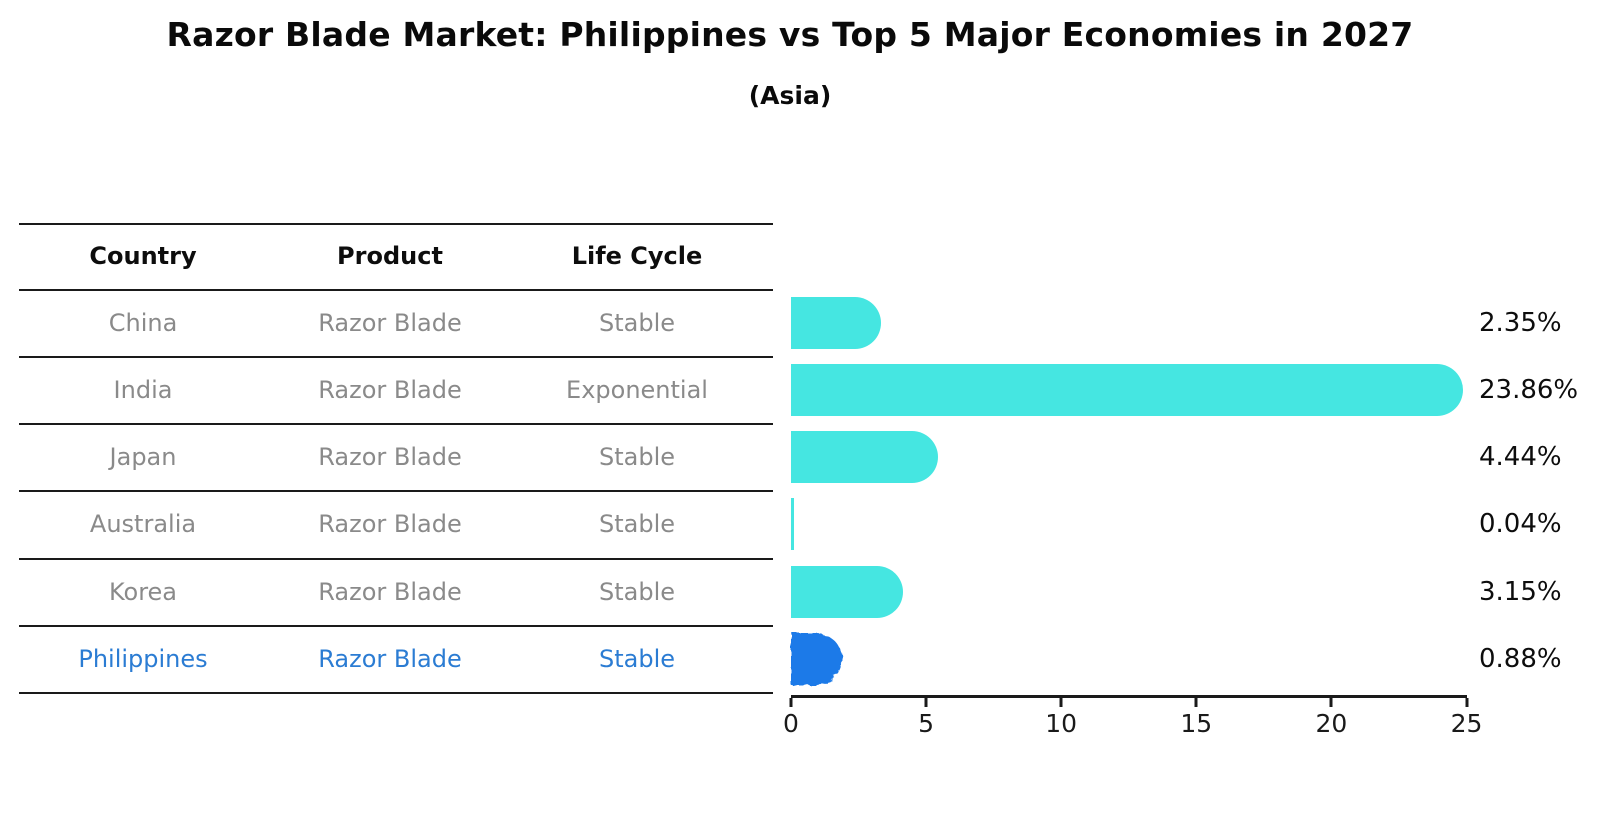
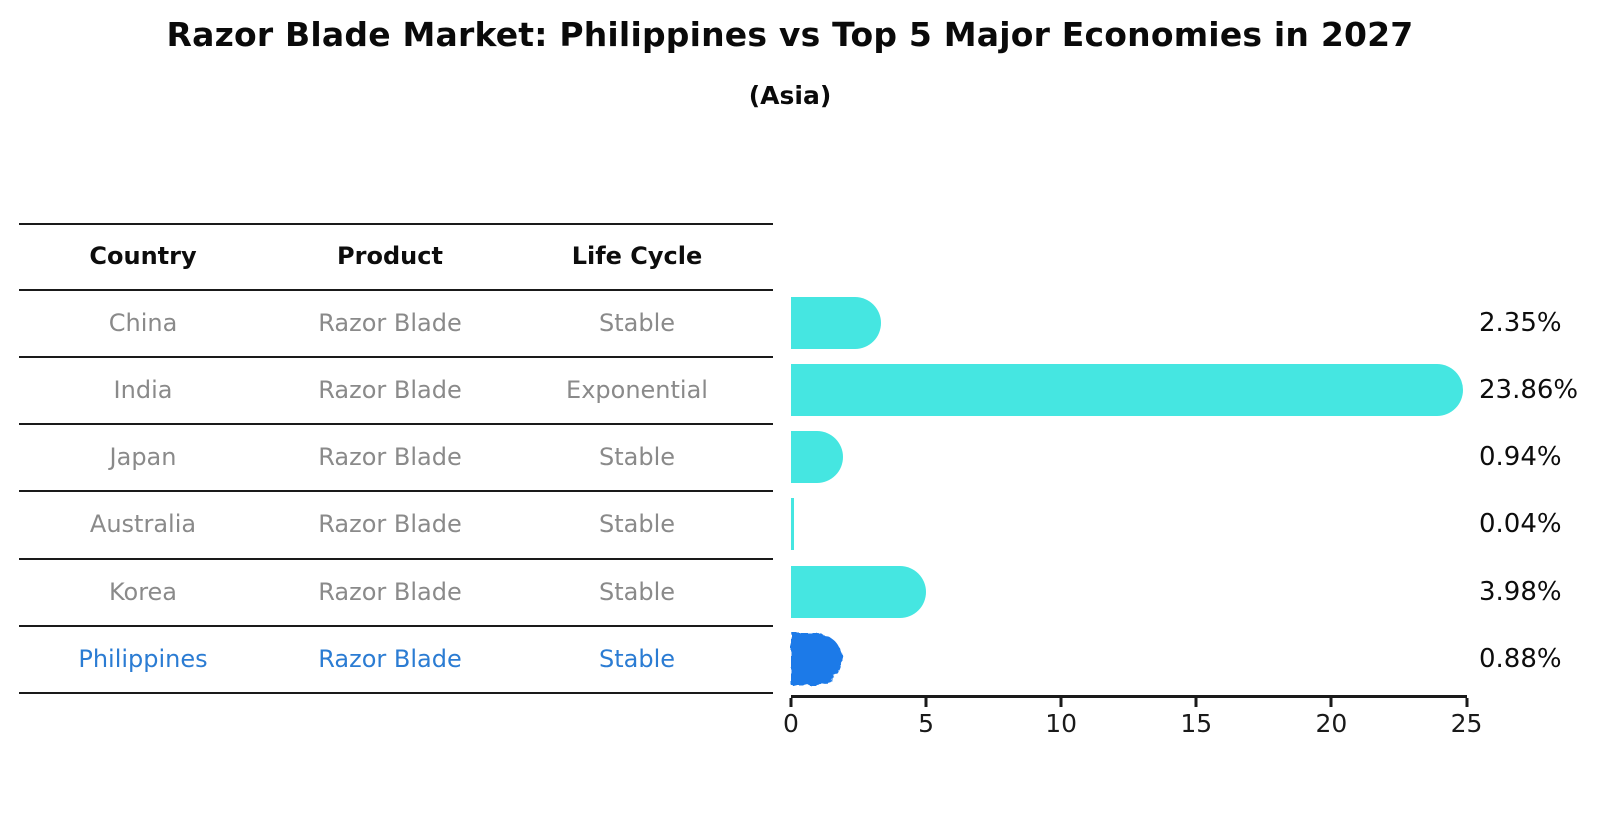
Japan: 4.44% -> 0.94%
Korea: 3.15% -> 3.98%
